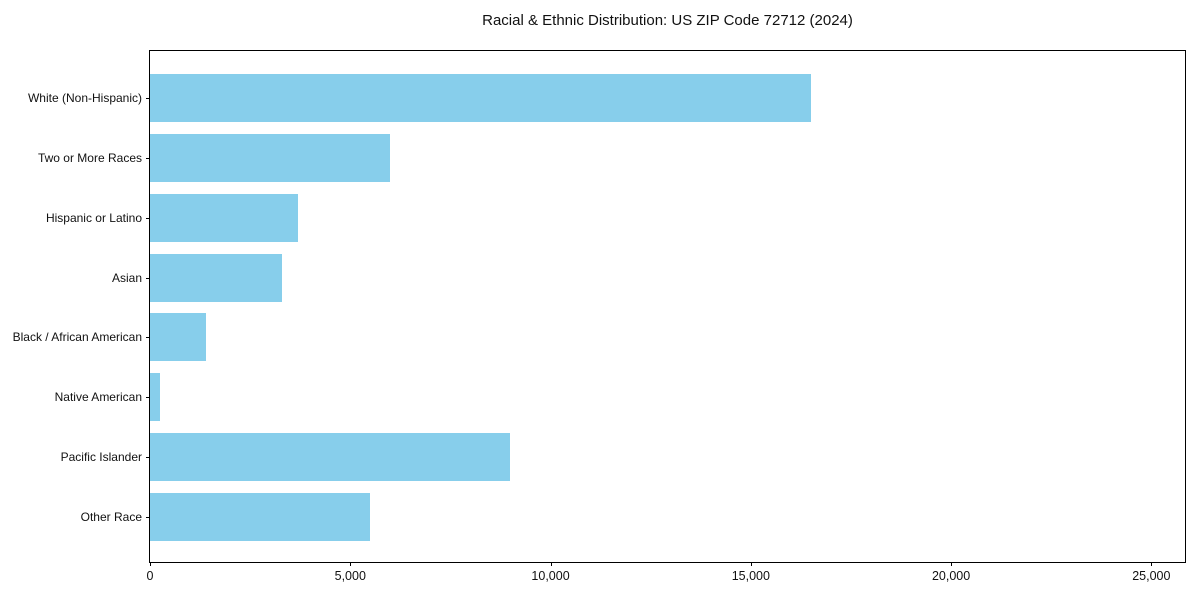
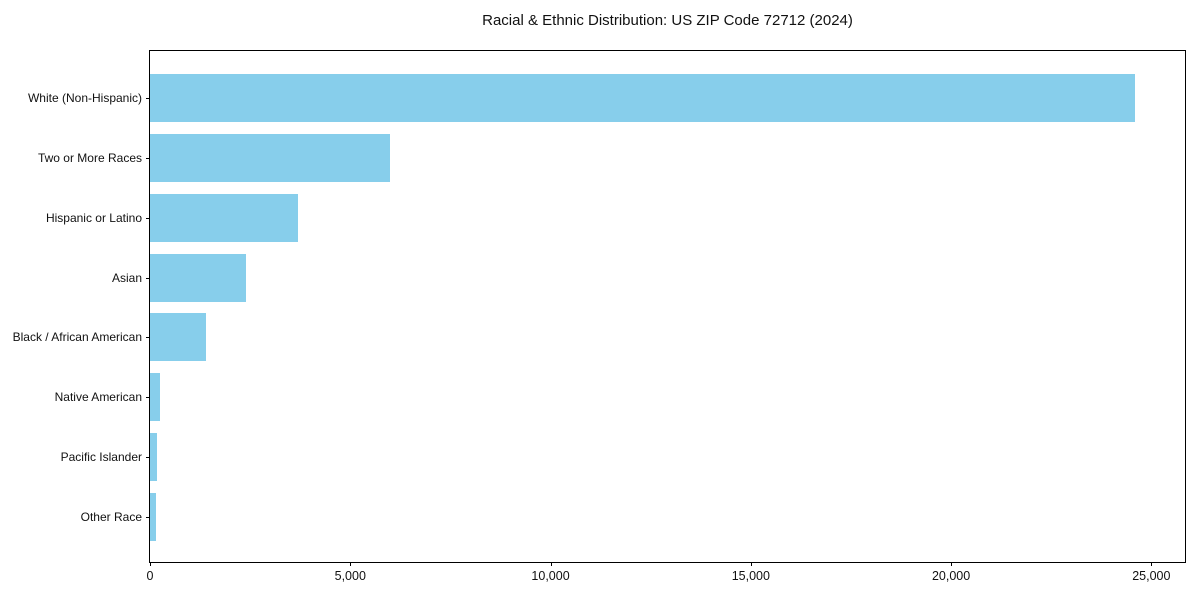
White (Non-Hispanic): 16500 -> 24600
Asian: 3300 -> 2400
Pacific Islander: 9000 -> 200
Other Race: 5500 -> 200
